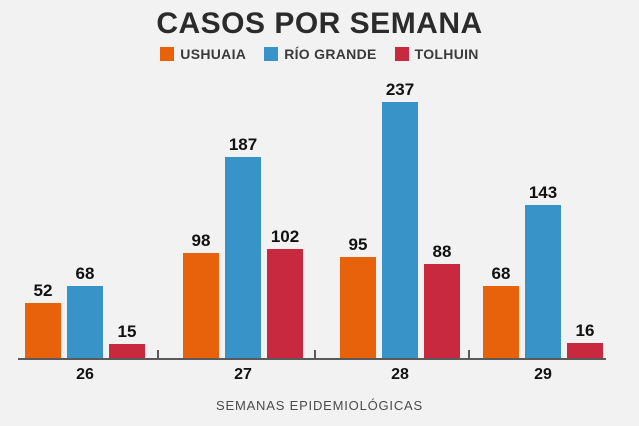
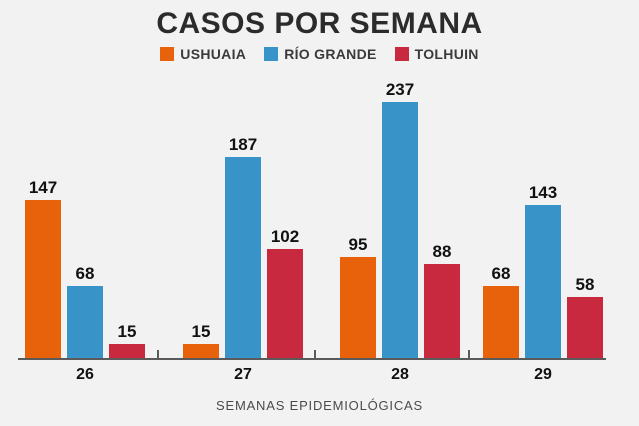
USHUAIA/26: 52 -> 147
USHUAIA/27: 98 -> 15
TOLHUIN/29: 16 -> 58
